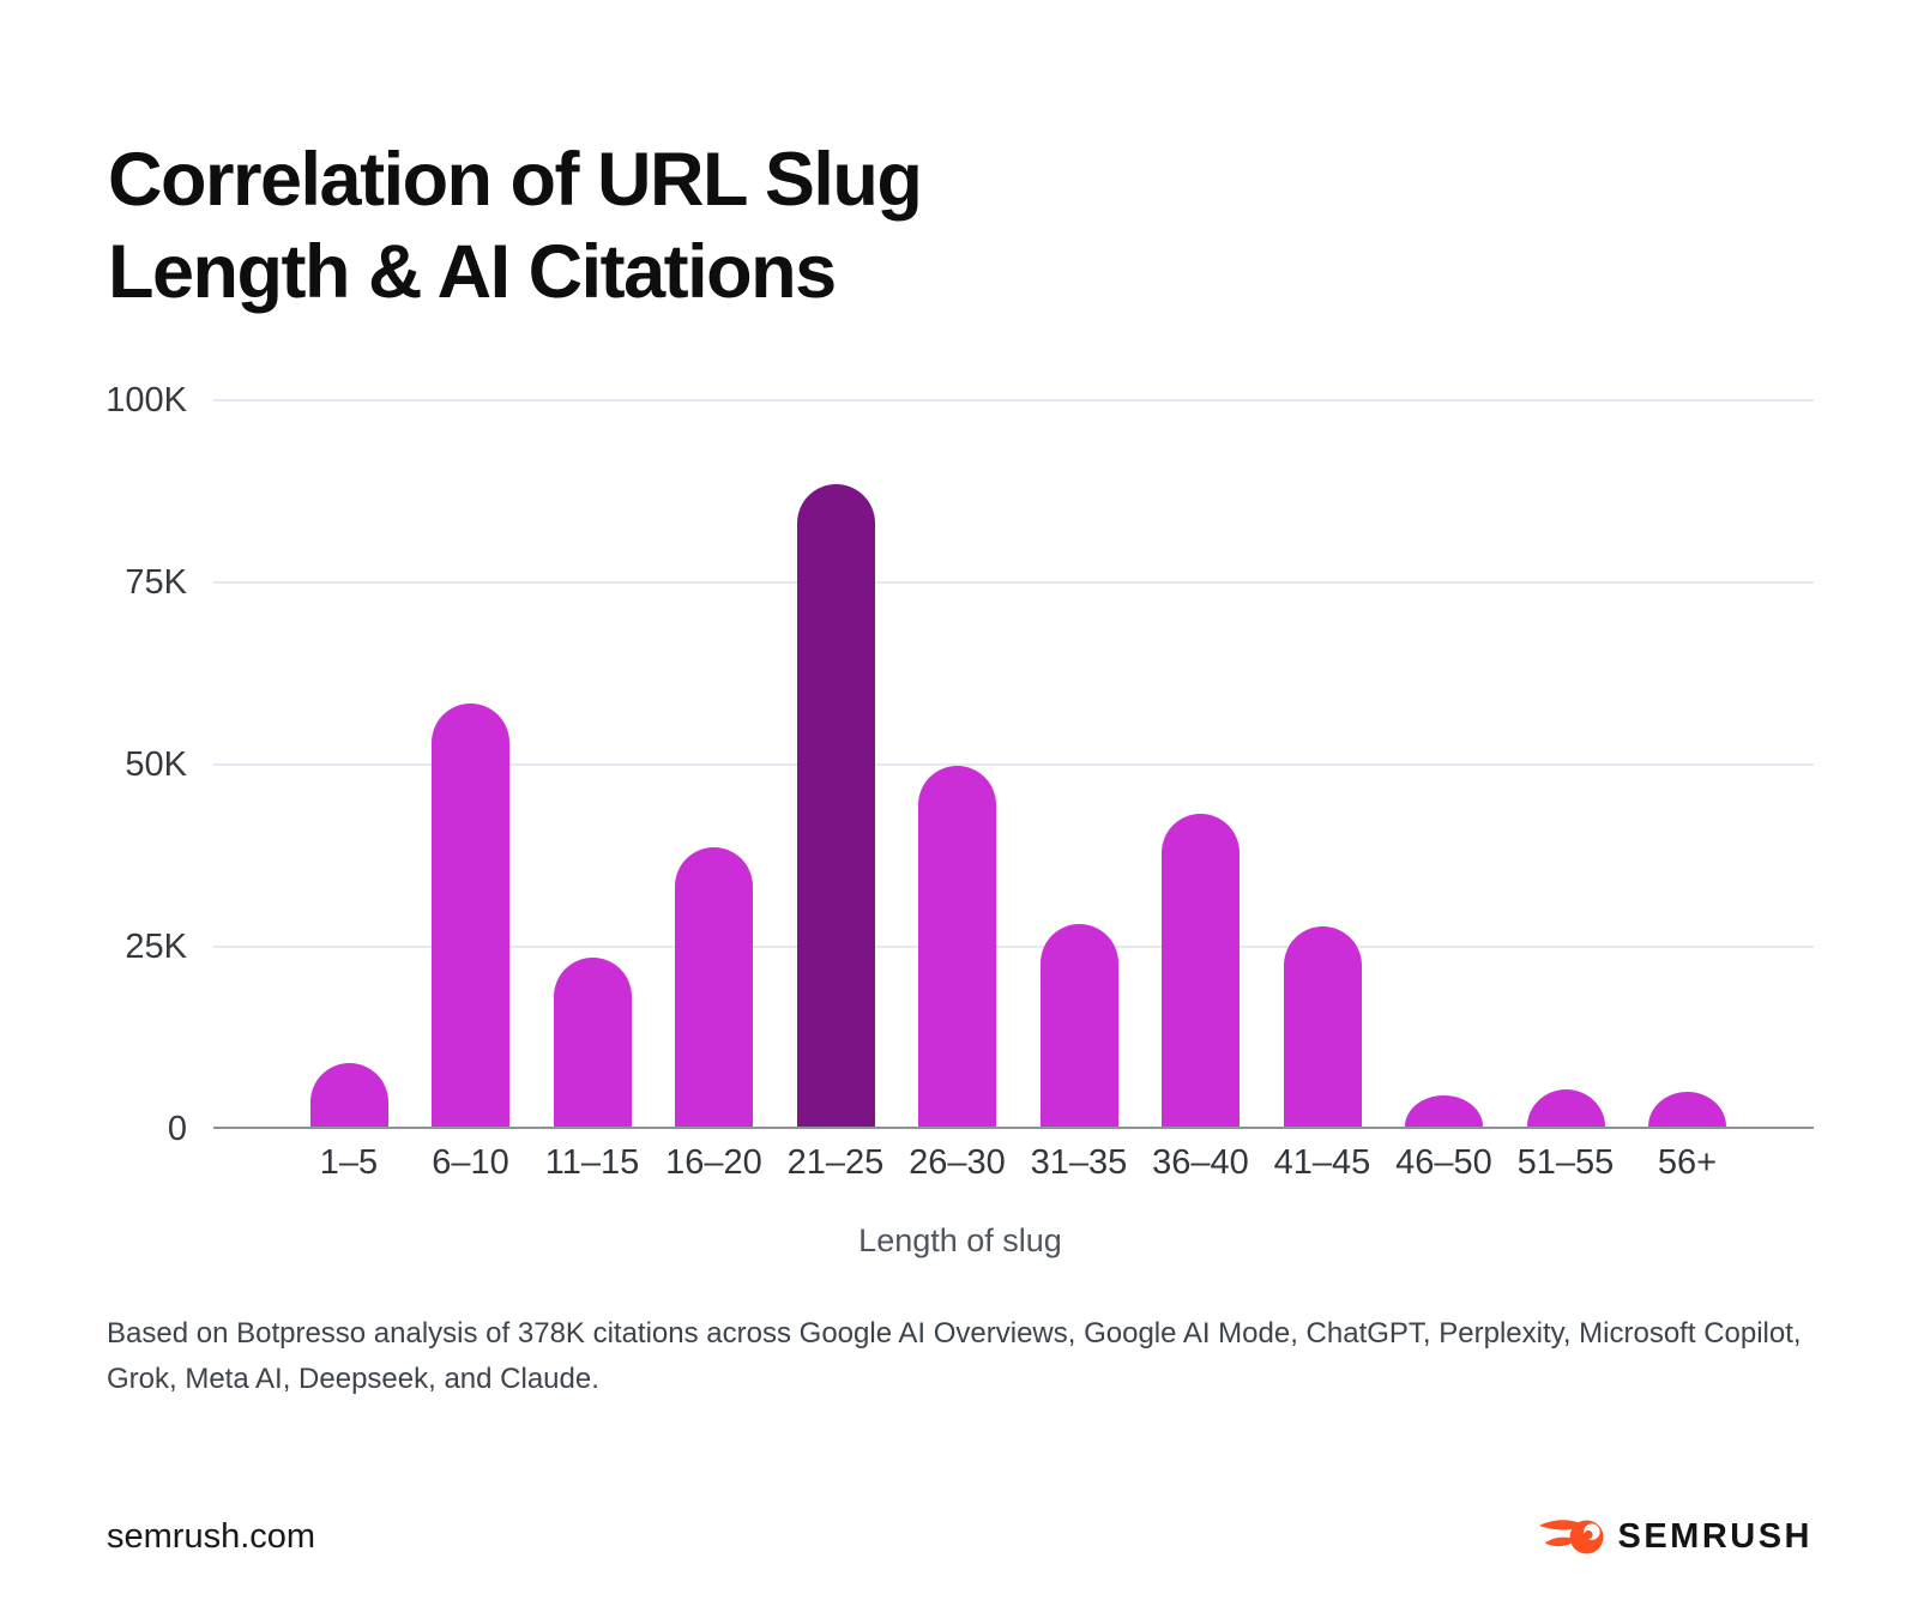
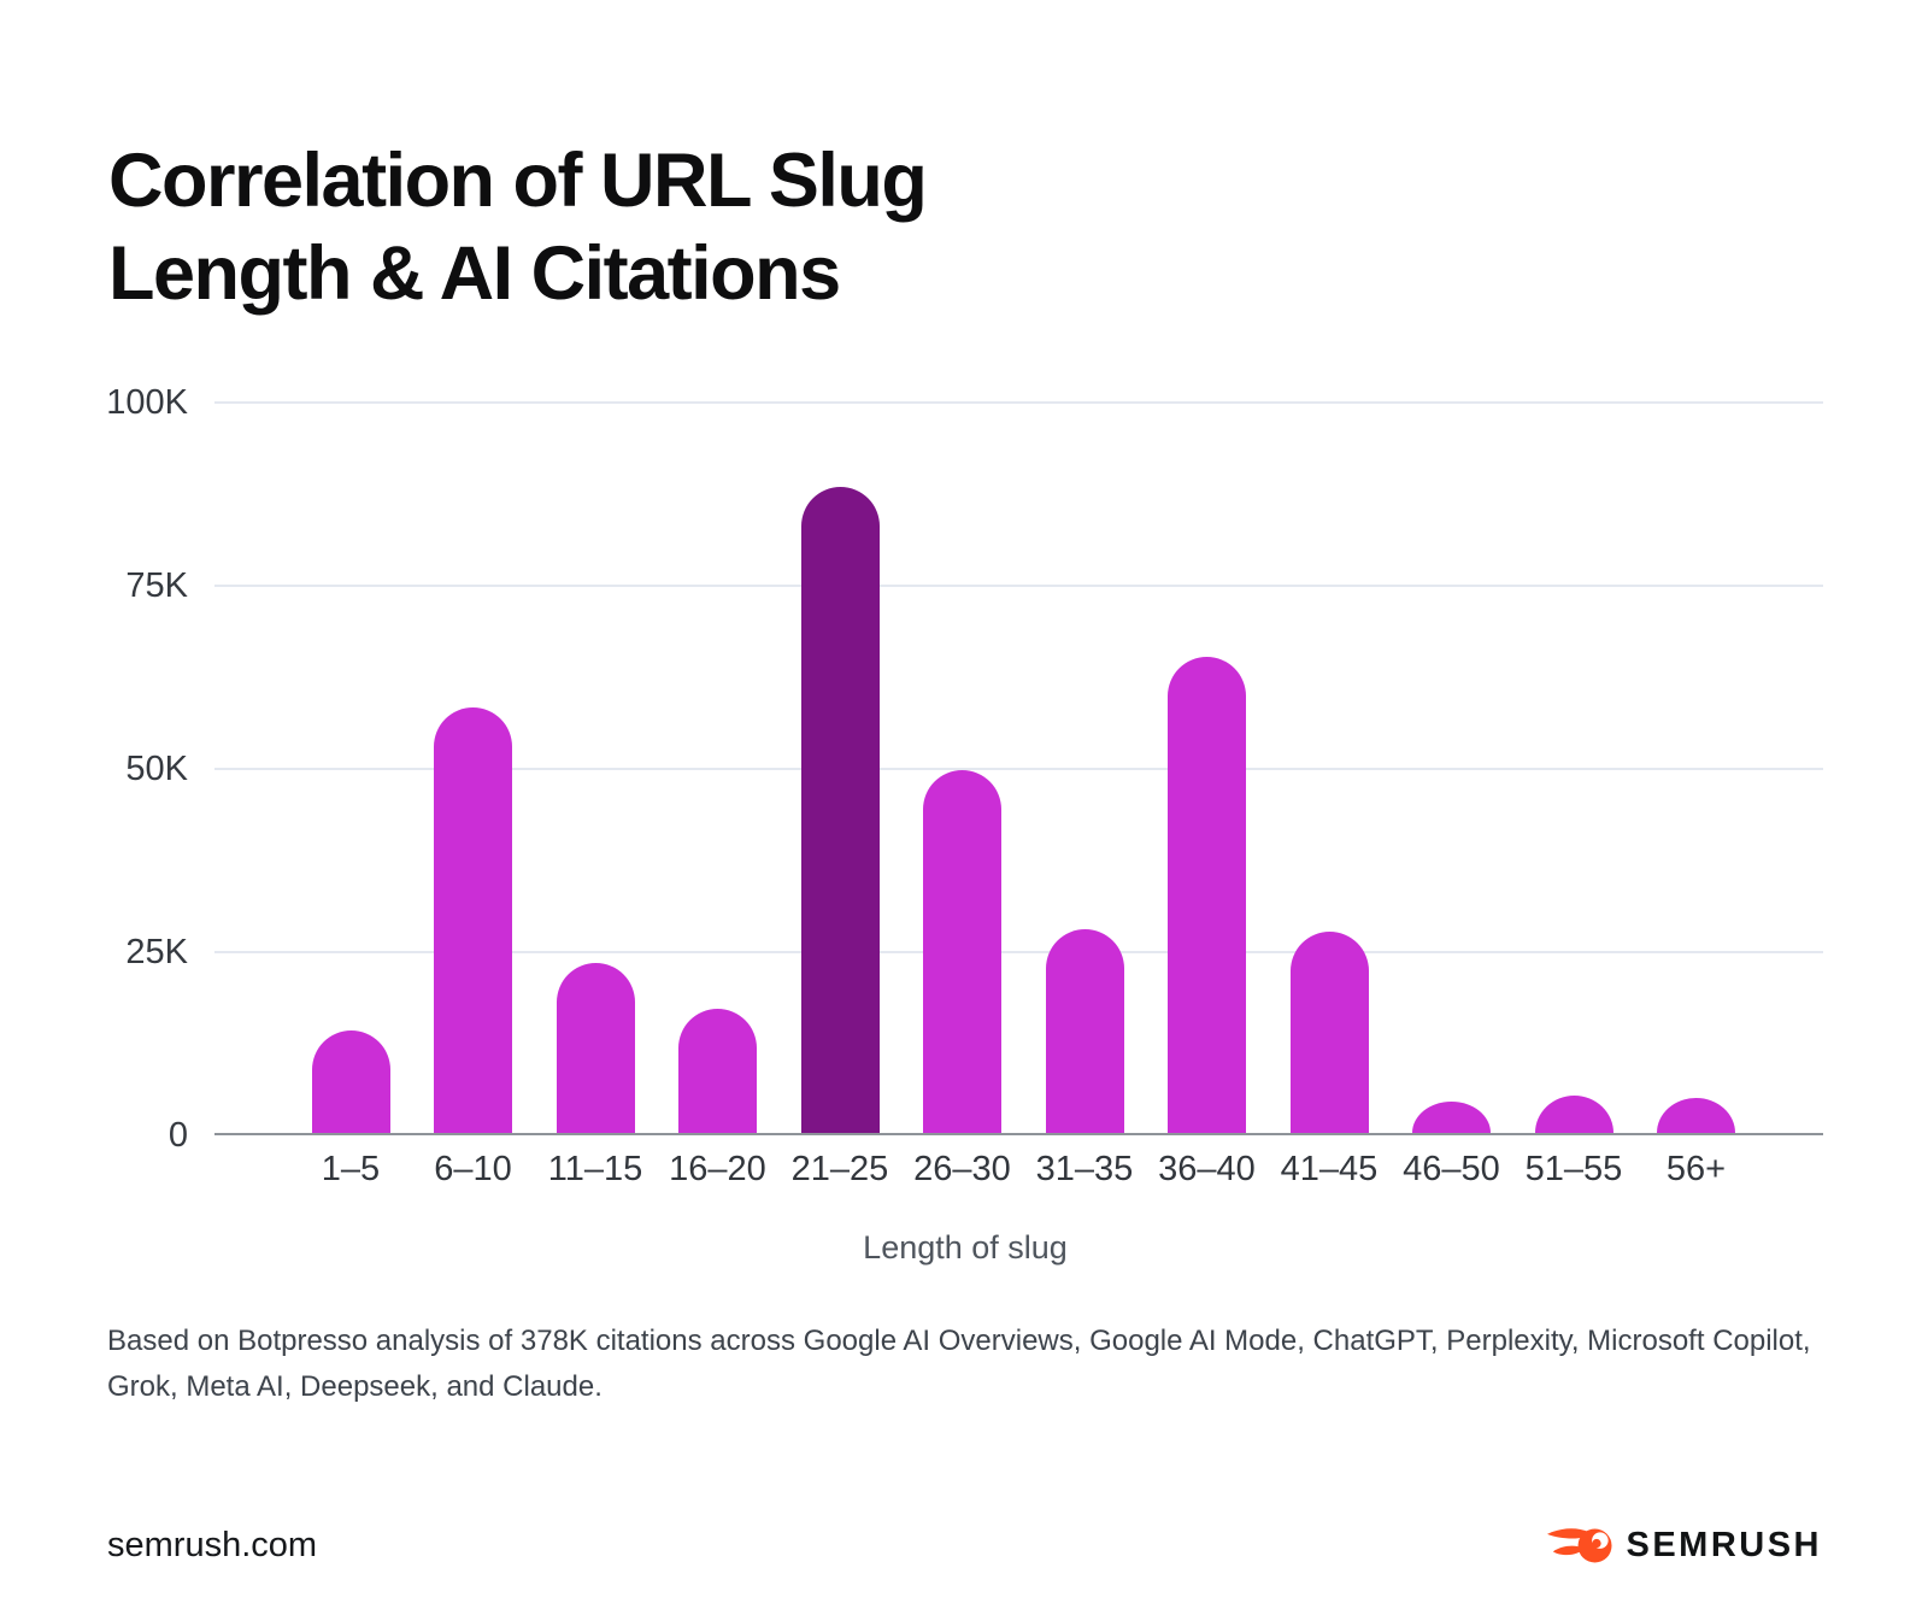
1–5: 9K -> 14K
16–20: 38K -> 17K
36–40: 43K -> 65K
